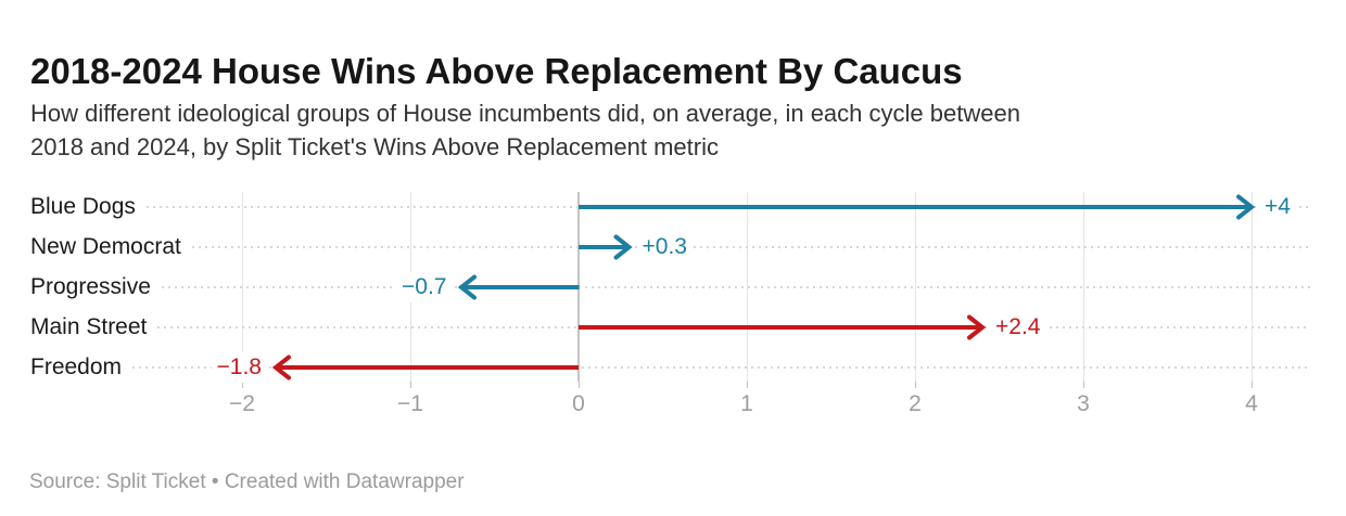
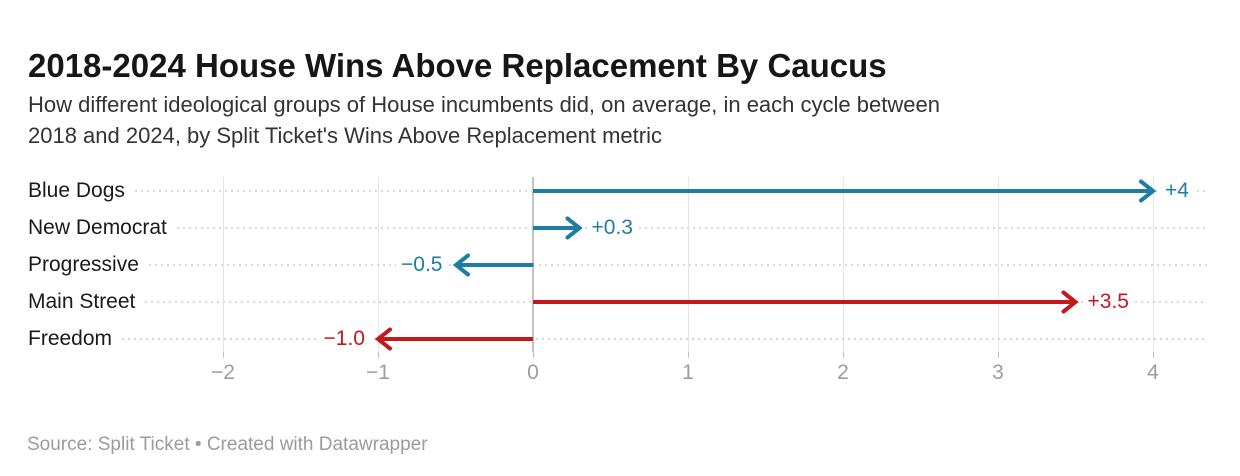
Progressive: −0.7 -> −0.5
Main Street: +2.4 -> +3.5
Freedom: −1.8 -> −1.0
